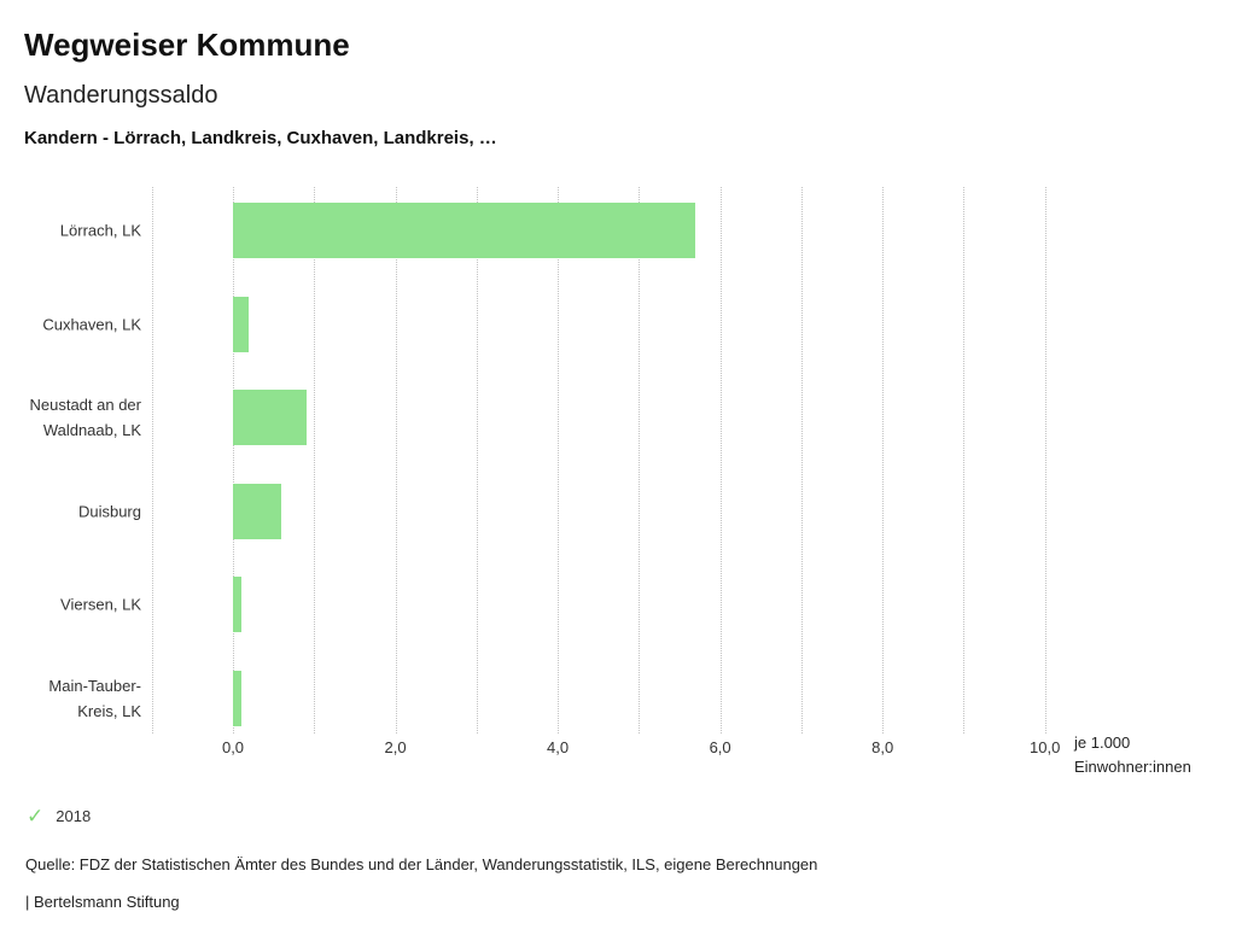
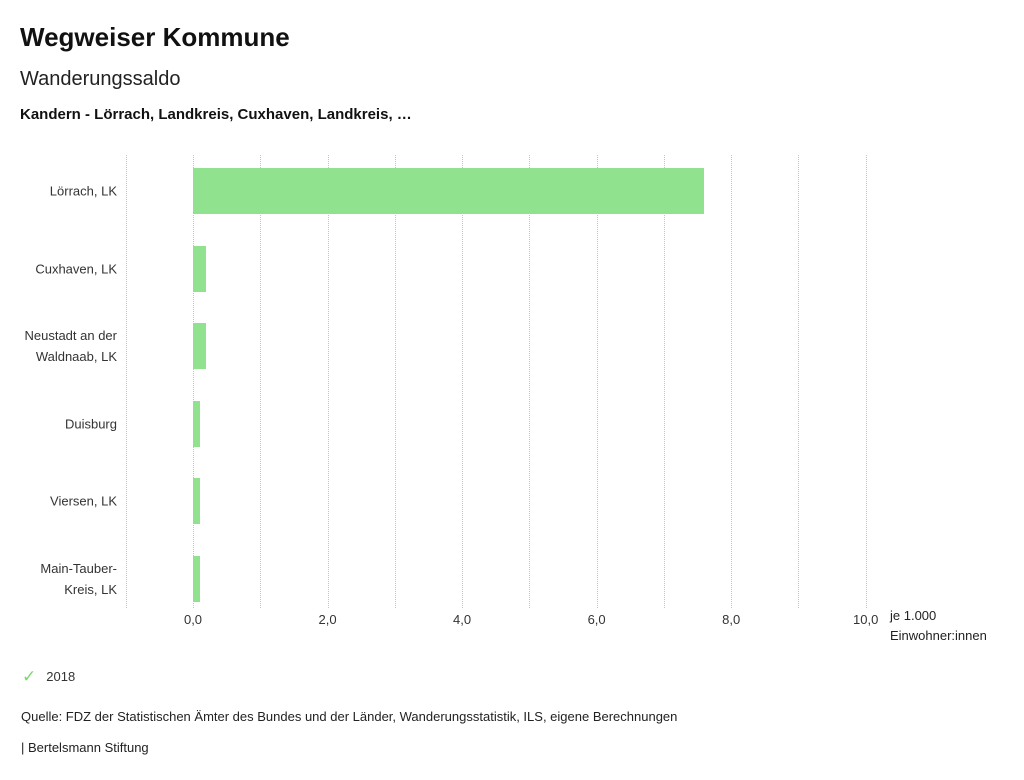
Lörrach, LK: 5,7 -> 7,6
Neustadt an der Waldnaab, LK: 0,9 -> 0,2
Duisburg: 0,6 -> 0,1
